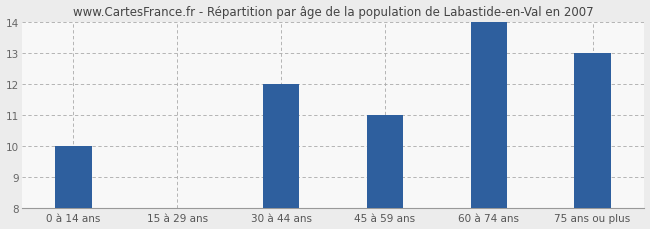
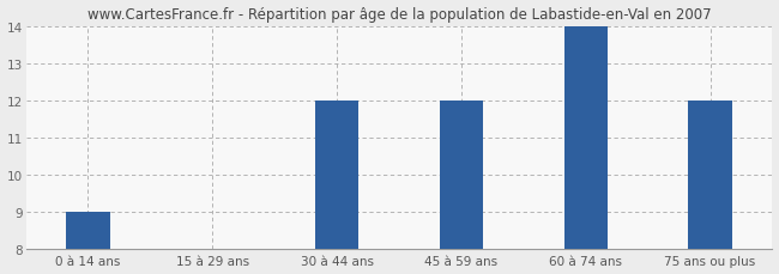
0 à 14 ans: 10.00 -> 9.00
45 à 59 ans: 11.00 -> 12.00
75 ans ou plus: 13.00 -> 12.00
